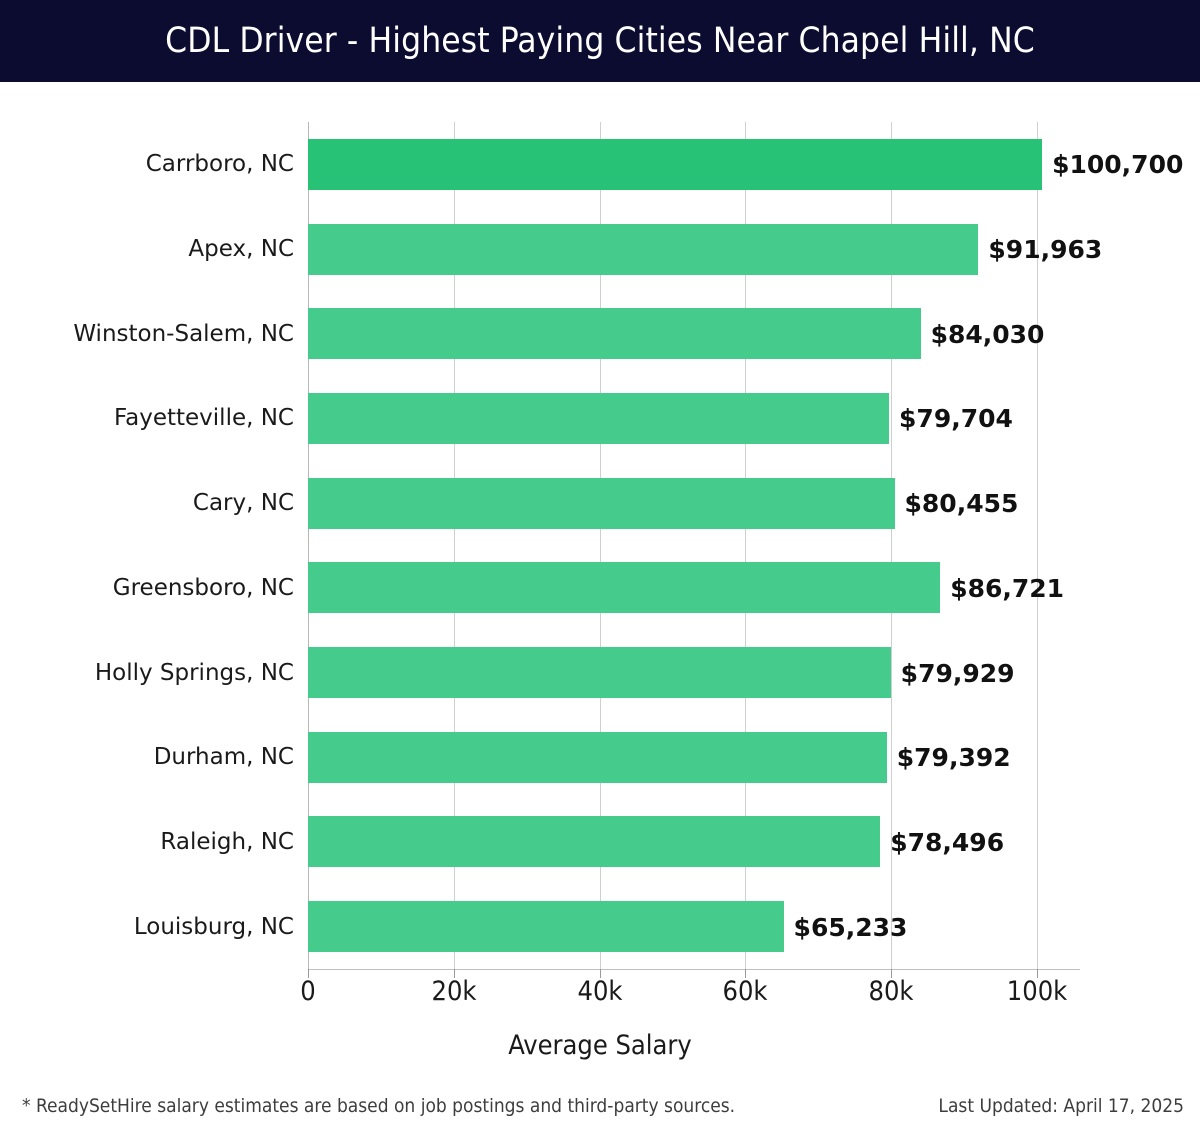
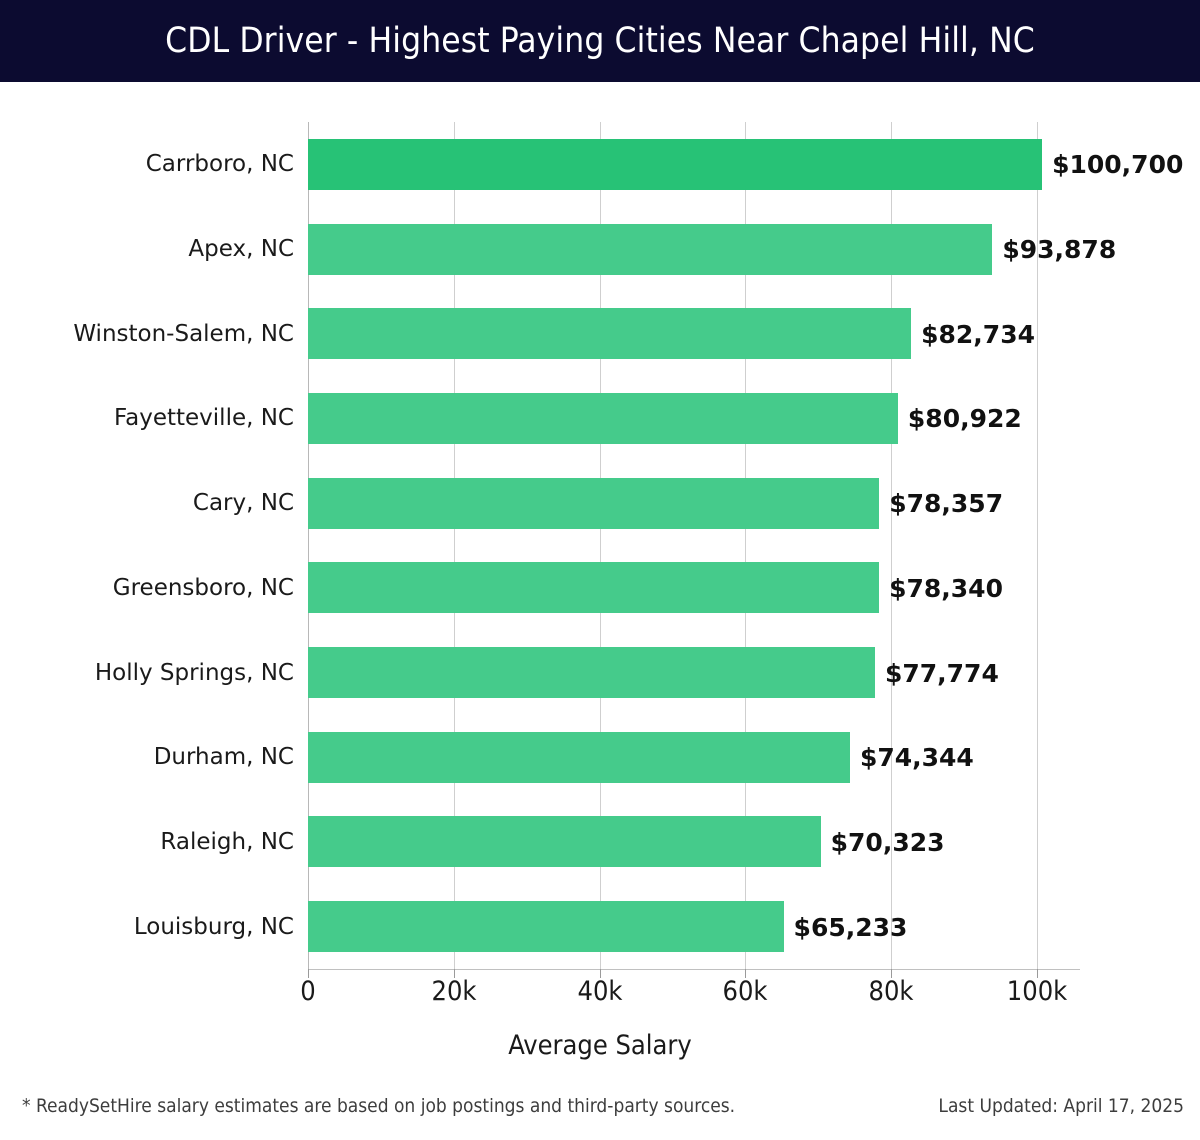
Apex, NC: $91,963 -> $93,878
Winston-Salem, NC: $84,030 -> $82,734
Fayetteville, NC: $79,704 -> $80,922
Cary, NC: $80,455 -> $78,357
Greensboro, NC: $86,721 -> $78,340
Holly Springs, NC: $79,929 -> $77,774
Durham, NC: $79,392 -> $74,344
Raleigh, NC: $78,496 -> $70,323
